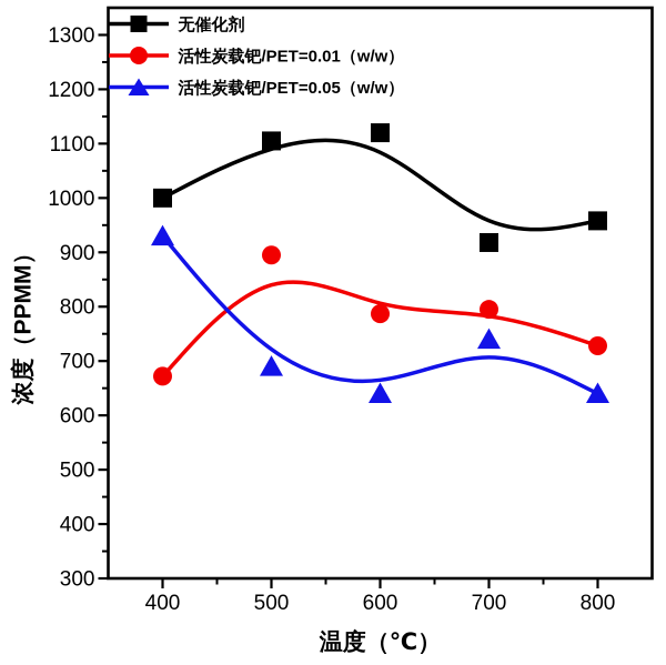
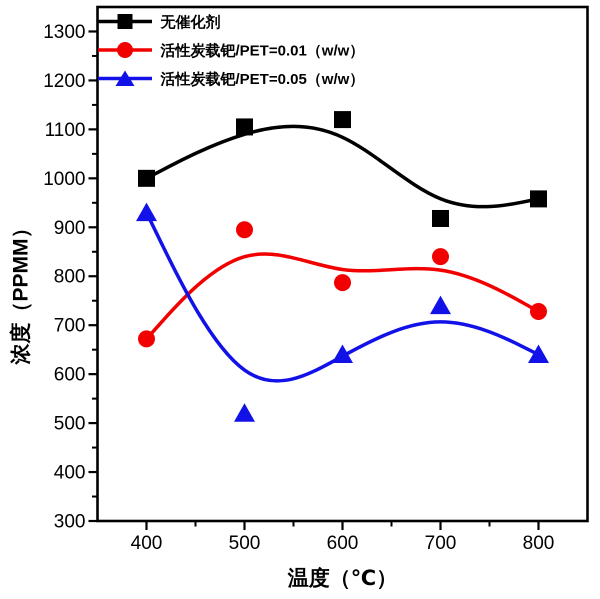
活性炭载钯/PET=0.05（w/w）/500: 690 -> 520
活性炭载钯/PET=0.01（w/w）/700: 800 -> 840
